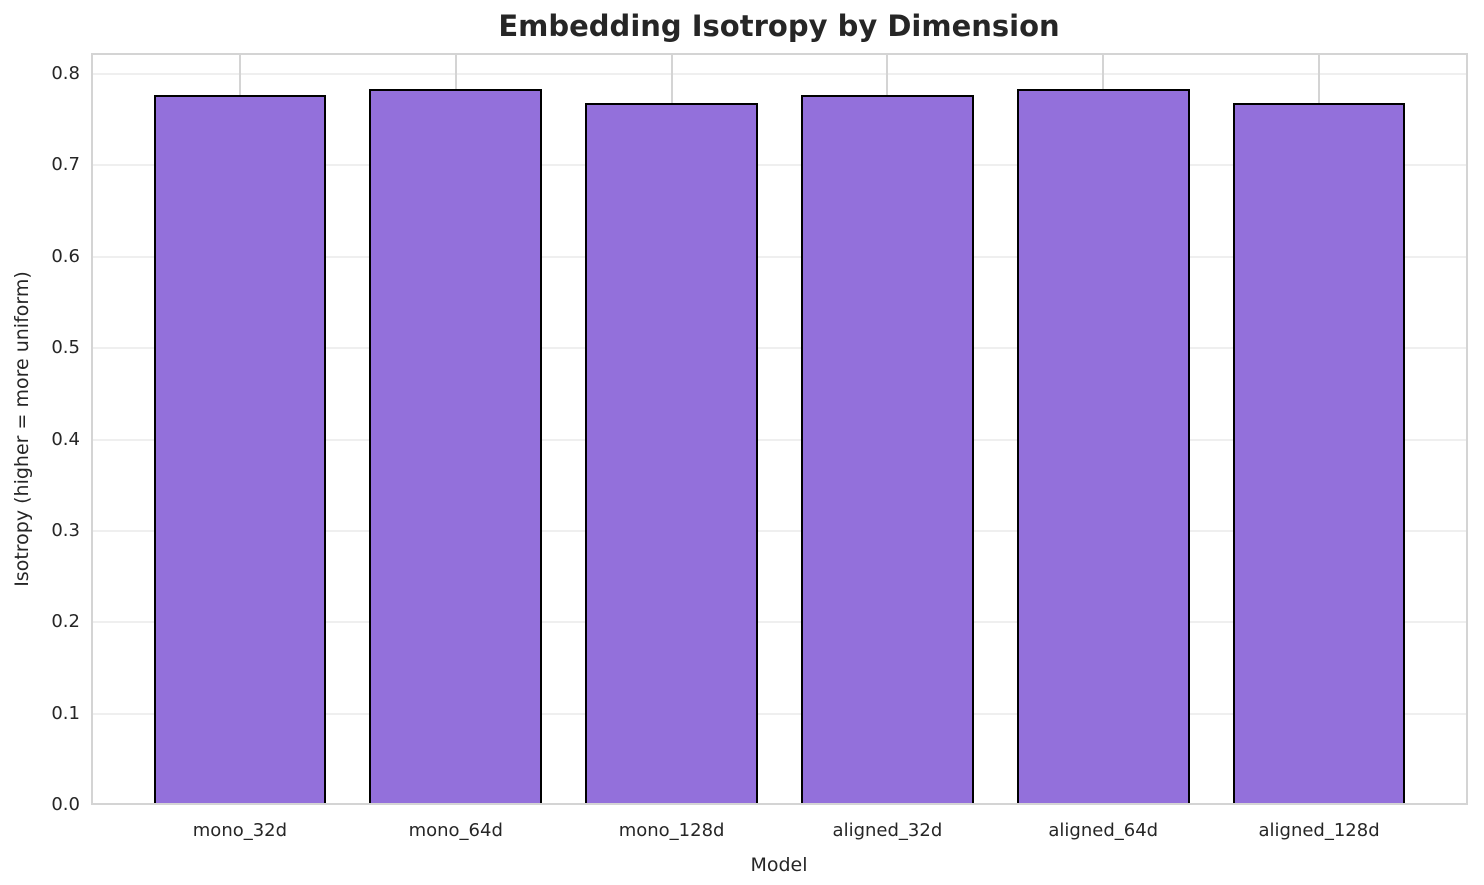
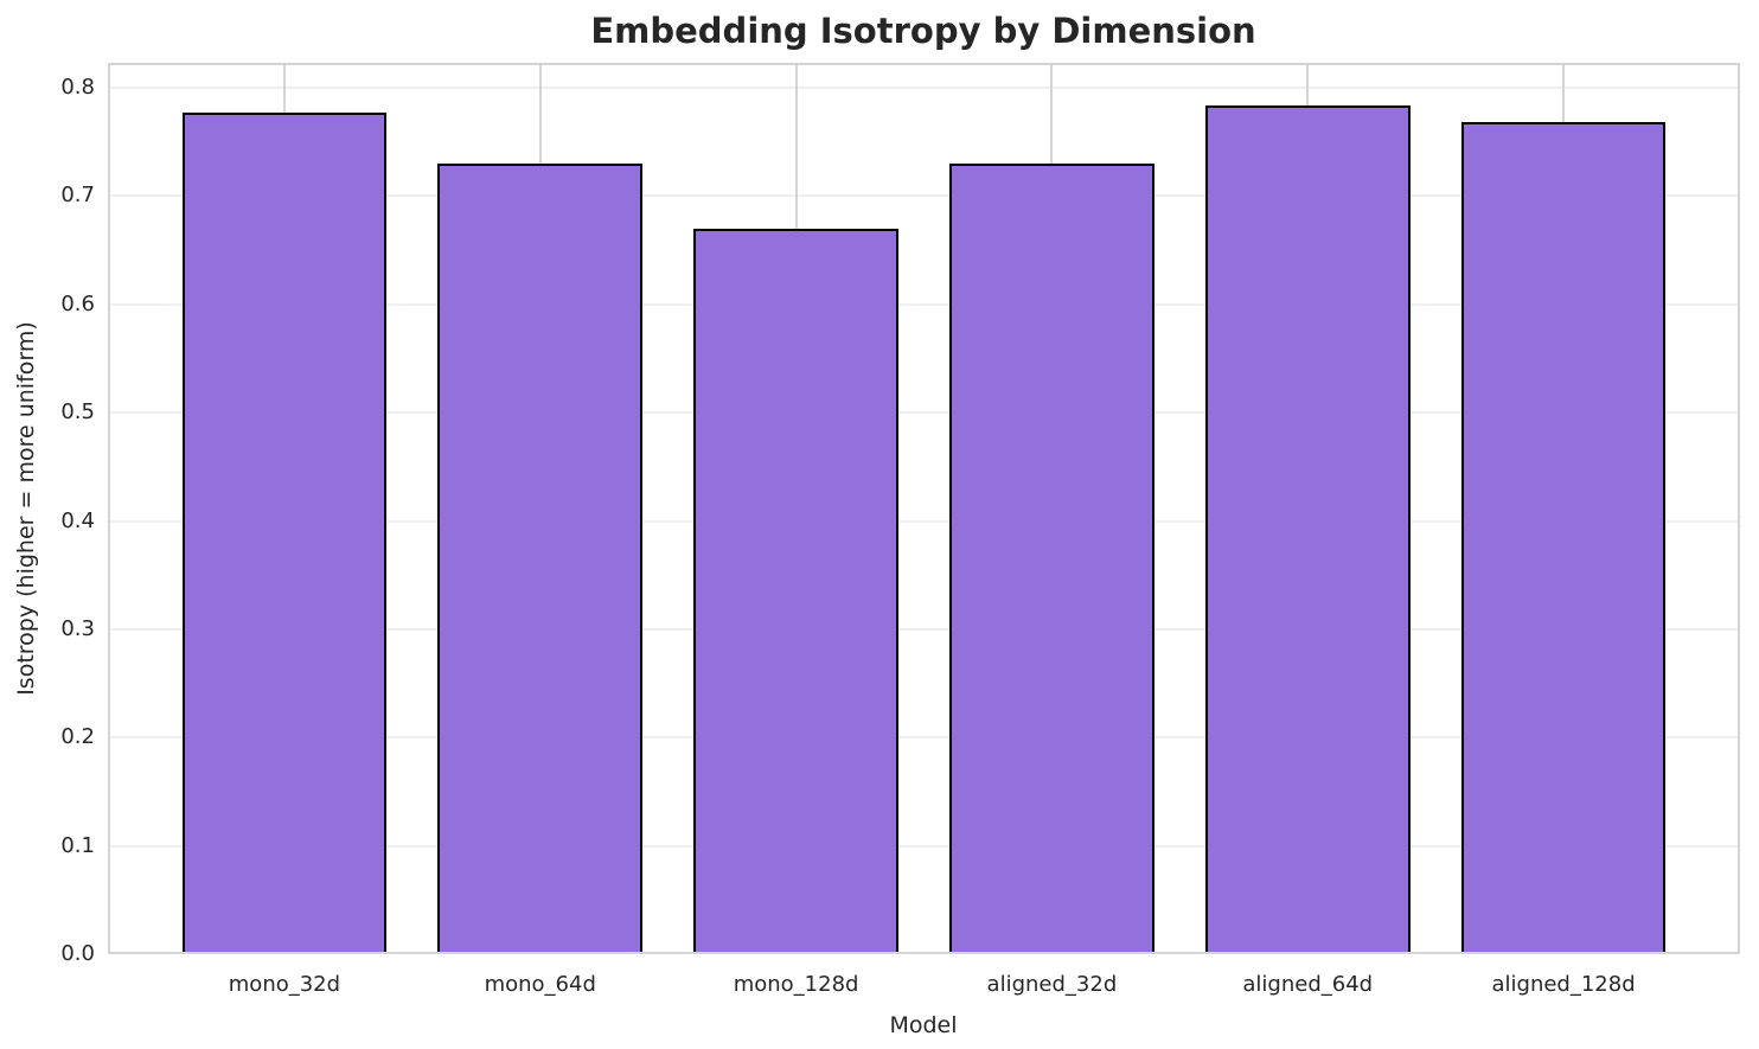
mono_64d: 0.78 -> 0.73
mono_128d: 0.77 -> 0.67
aligned_32d: 0.78 -> 0.73
